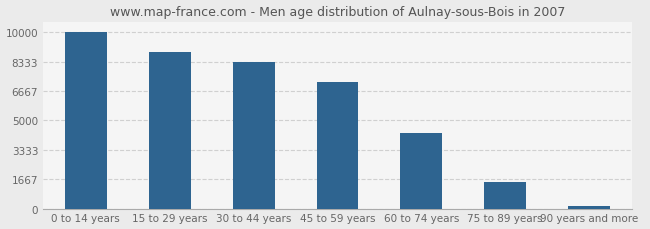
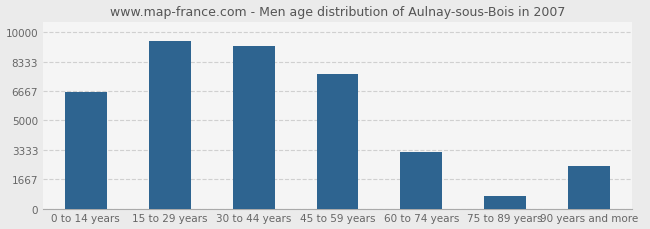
0 to 14 years: 10000 -> 6600
15 to 29 years: 8900 -> 9500
30 to 44 years: 8300 -> 9200
45 to 59 years: 7200 -> 7600
60 to 74 years: 4300 -> 3200
75 to 89 years: 1500 -> 700
90 years and more: 200 -> 2400
